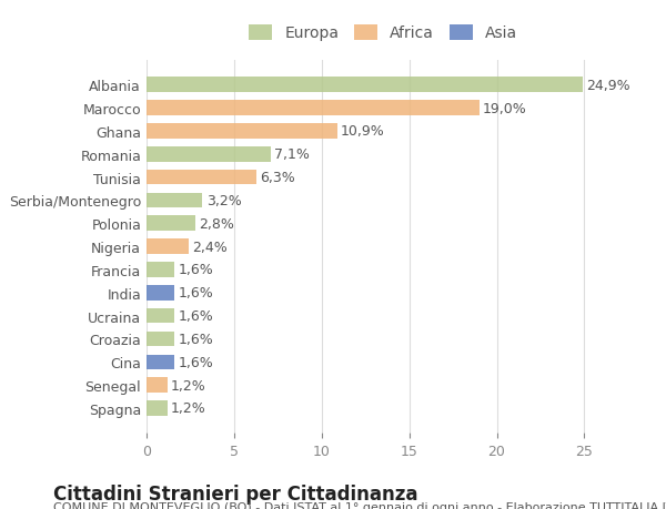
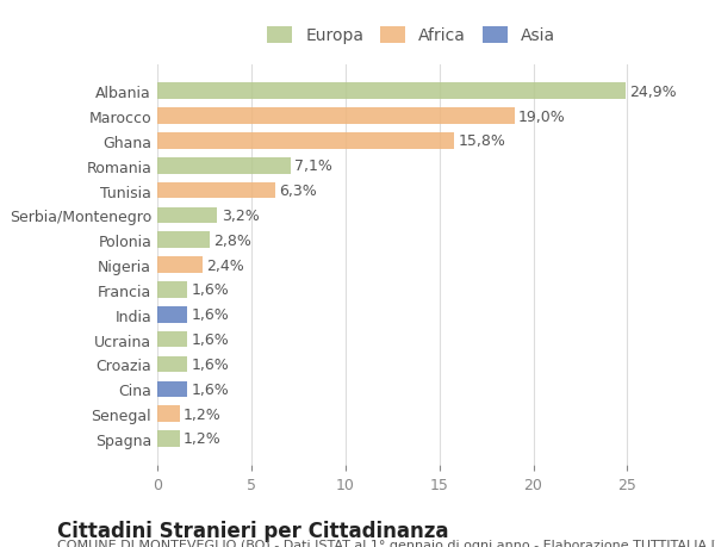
Ghana: 10,9% -> 15,8%
